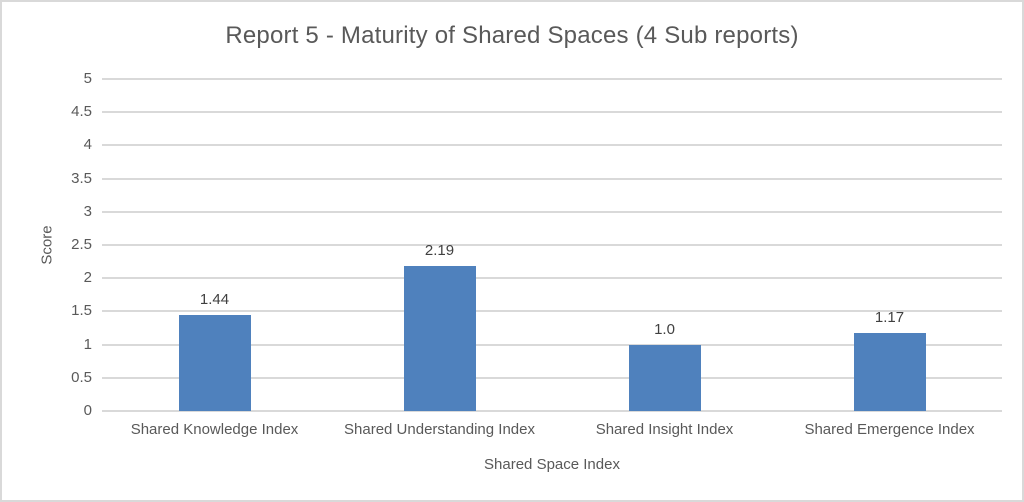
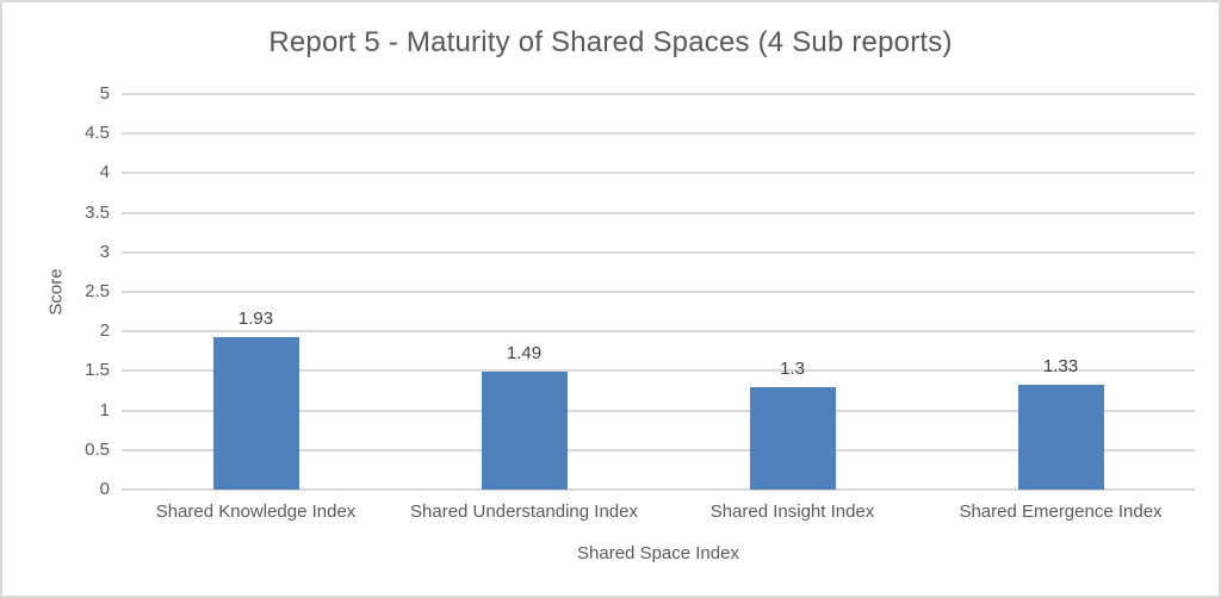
Shared Knowledge Index: 1.44 -> 1.93
Shared Understanding Index: 2.19 -> 1.49
Shared Insight Index: 1.0 -> 1.3
Shared Emergence Index: 1.17 -> 1.33
